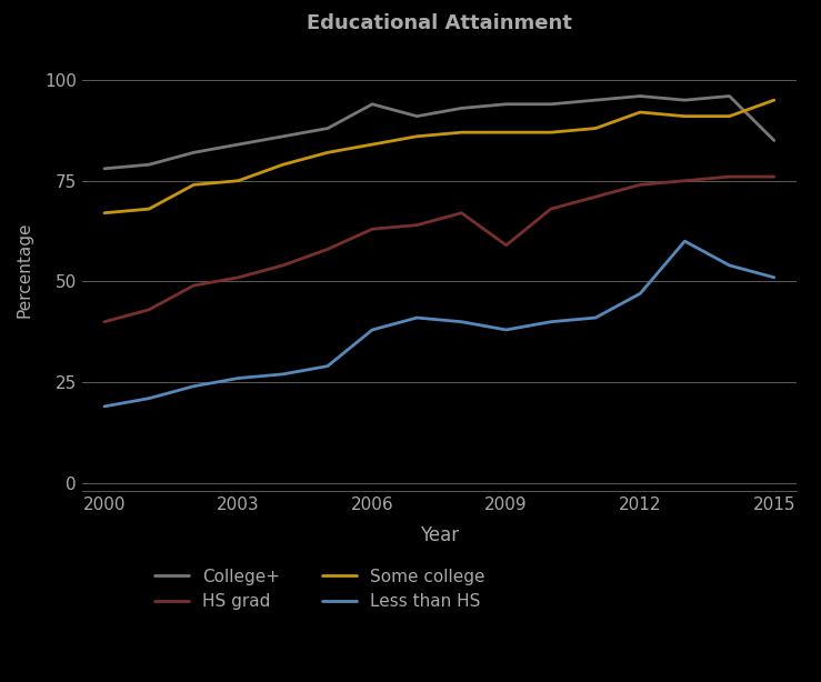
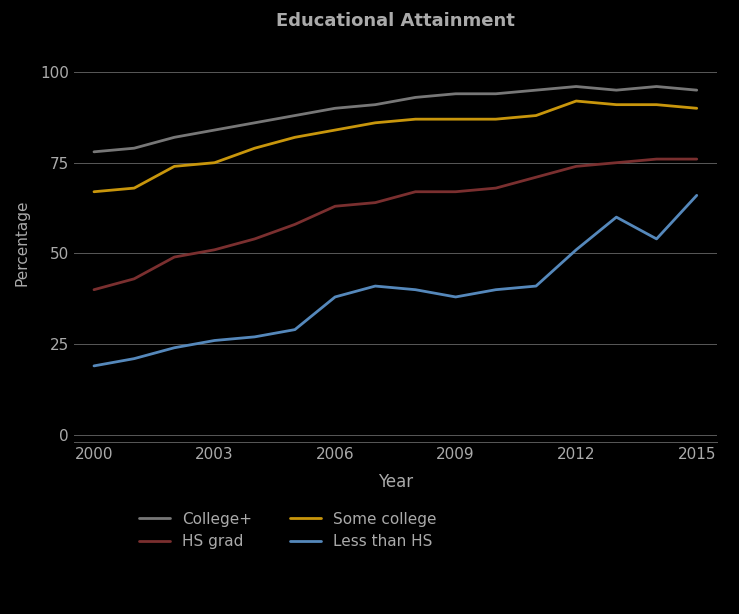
College+/2006: 94 -> 90
HS grad/2009: 59 -> 67
Less than HS/2012: 47 -> 51
College+/2015: 85 -> 95
Some college/2015: 95 -> 90
Less than HS/2015: 51 -> 66
